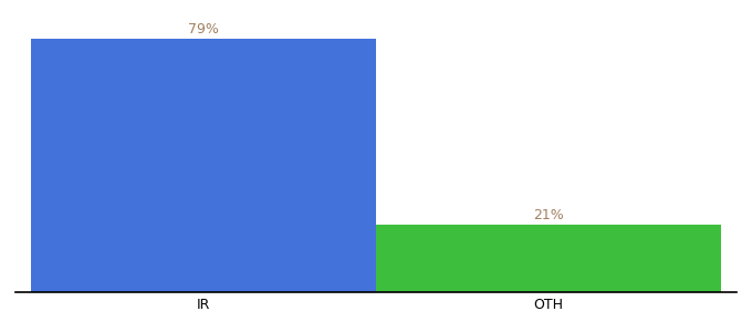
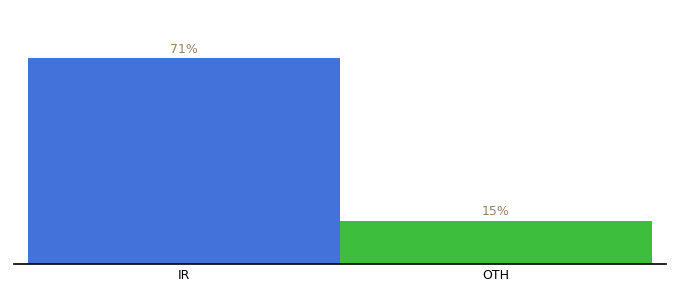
IR: 79% -> 71%
OTH: 21% -> 15%
